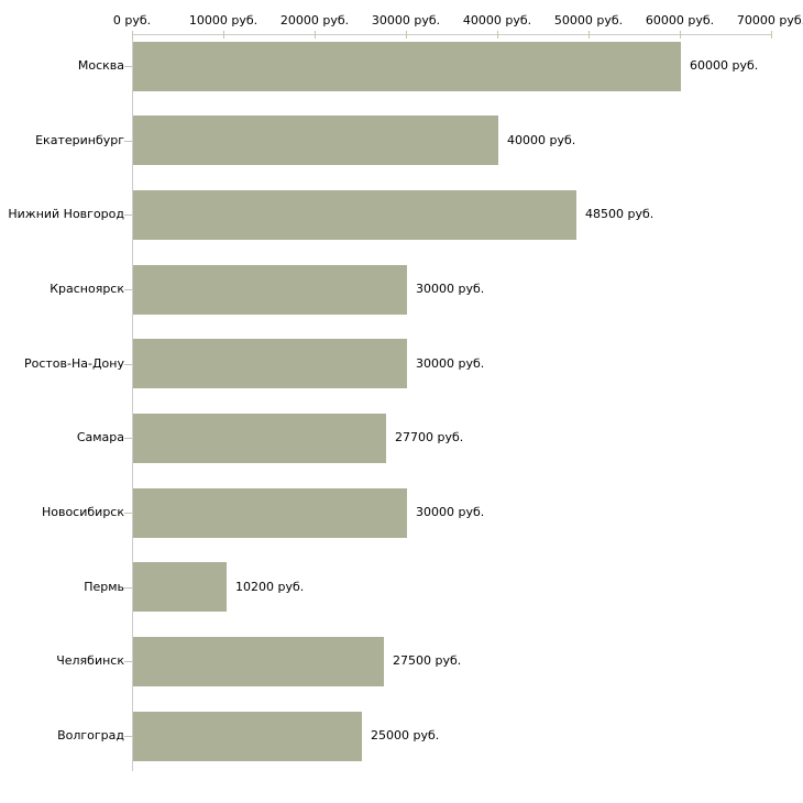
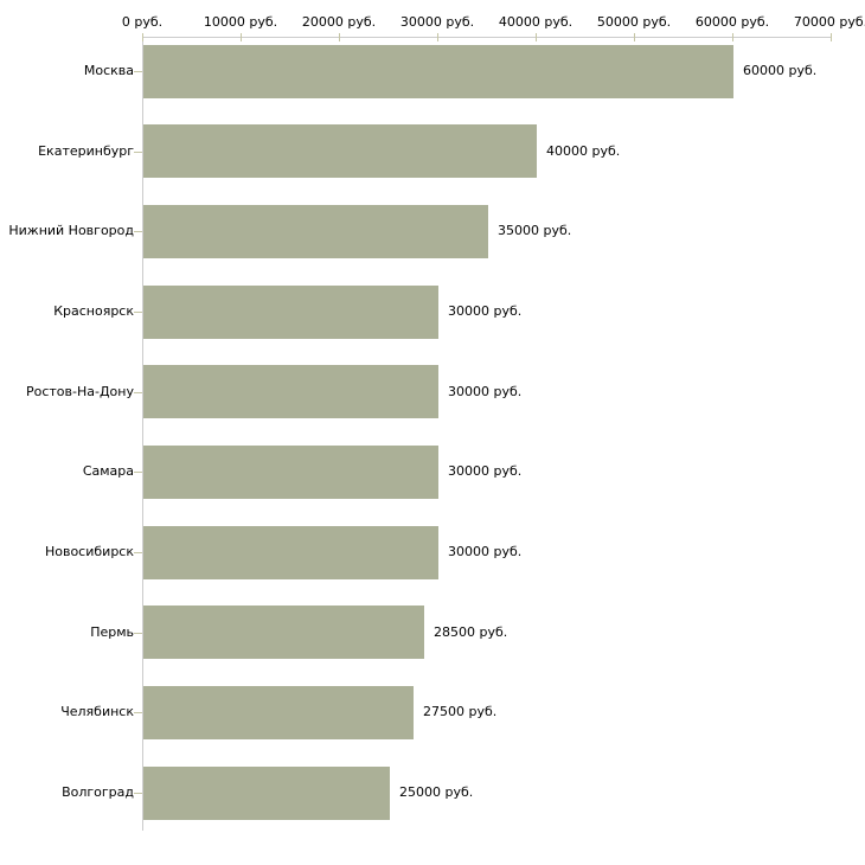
Нижний Новгород: 48500 -> 35000
Самара: 27700 -> 30000
Пермь: 10200 -> 28500
